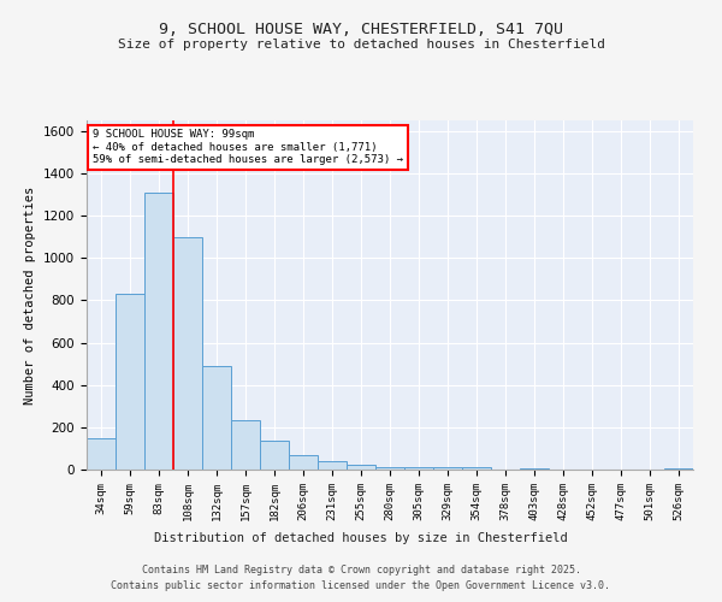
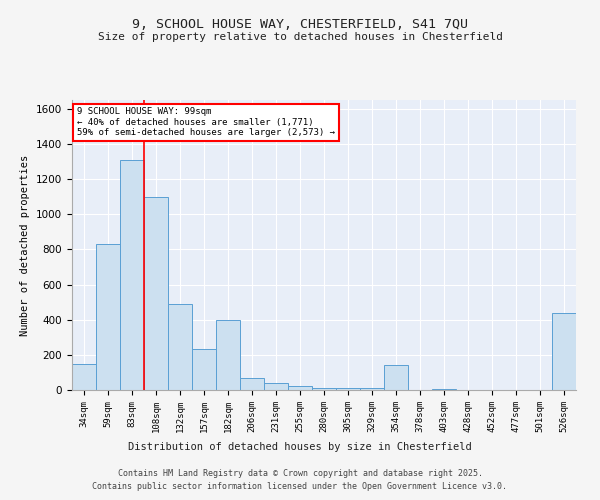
182sqm: 140 -> 400
354sqm: 10 -> 140
526sqm: 10 -> 440
